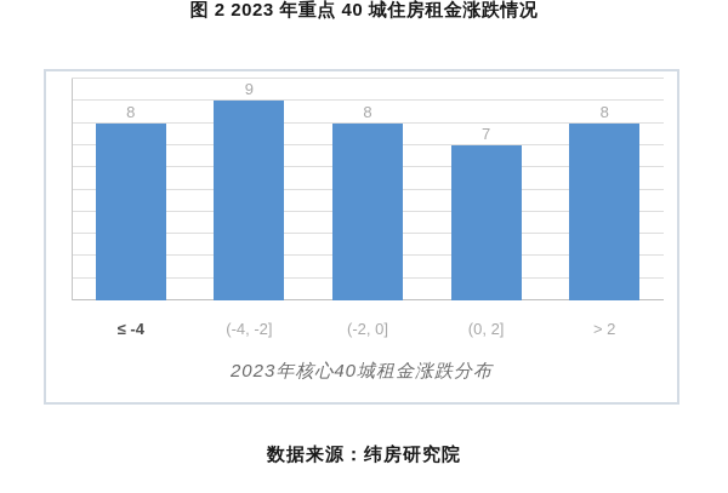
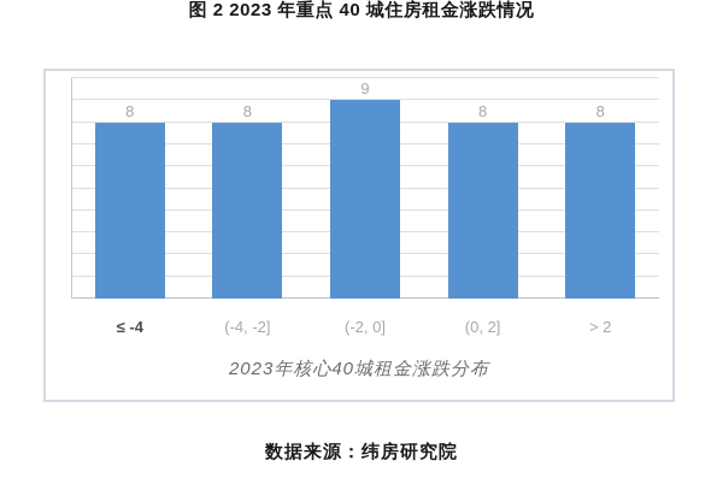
(-4, -2]: 9 -> 8
(-2, 0]: 8 -> 9
(0, 2]: 7 -> 8
